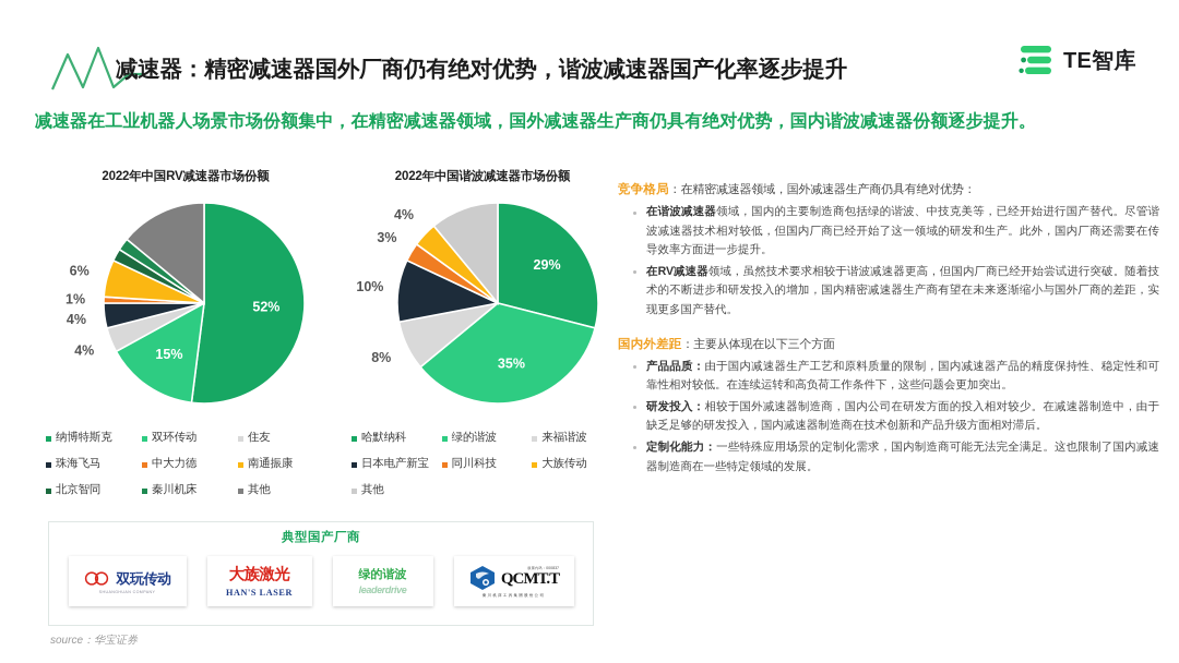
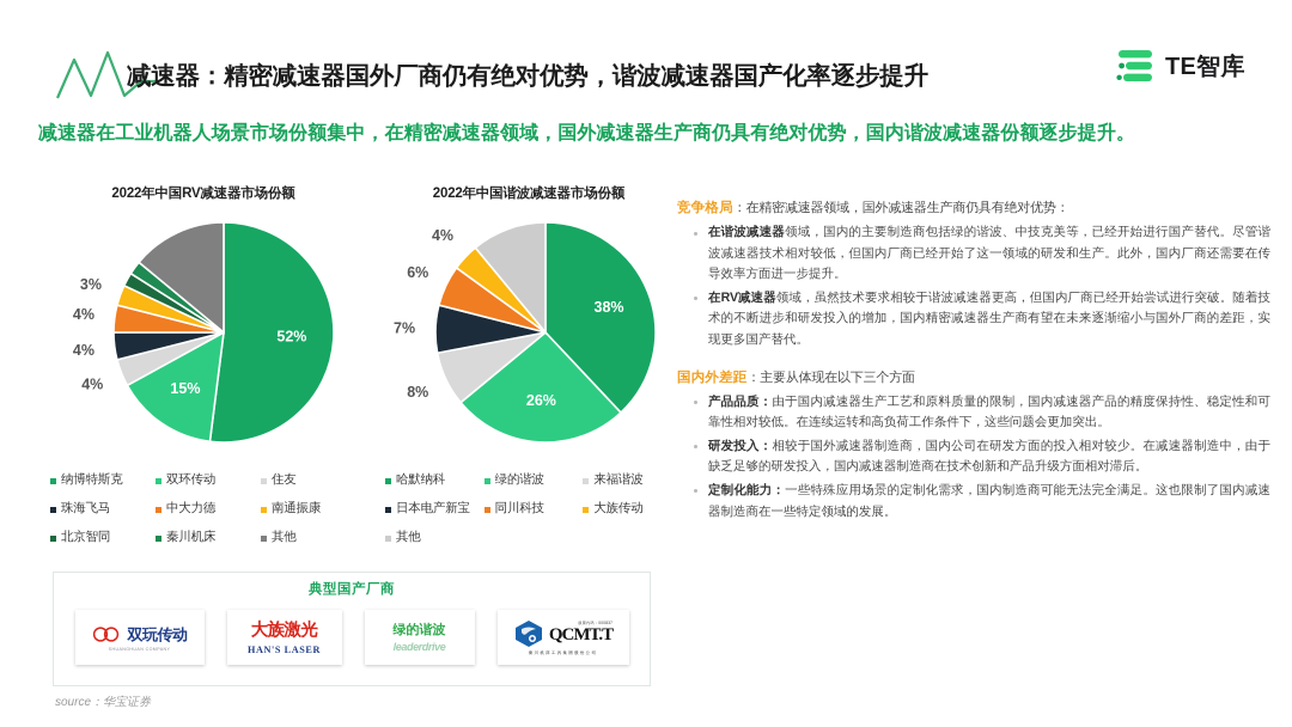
2022年中国RV减速器市场份额/中大力德: 1% -> 4%
2022年中国RV减速器市场份额/南通振康: 6% -> 3%
2022年中国谐波减速器市场份额/哈默纳科: 29% -> 38%
2022年中国谐波减速器市场份额/绿的谐波: 35% -> 26%
2022年中国谐波减速器市场份额/日本电产新宝: 10% -> 7%
2022年中国谐波减速器市场份额/同川科技: 3% -> 6%
